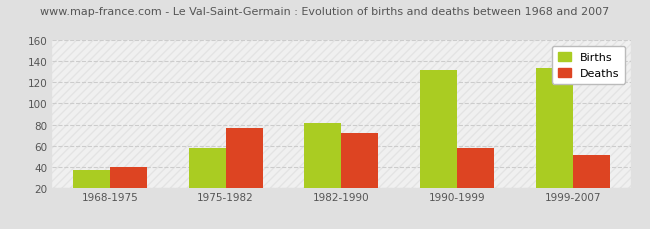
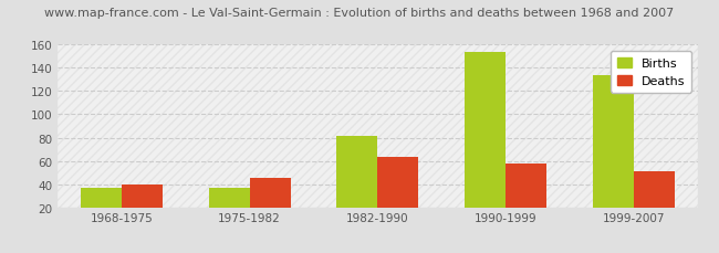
Births/1975-1982: 58 -> 37
Deaths/1975-1982: 77 -> 45
Deaths/1982-1990: 72 -> 63
Births/1990-1999: 132 -> 154
